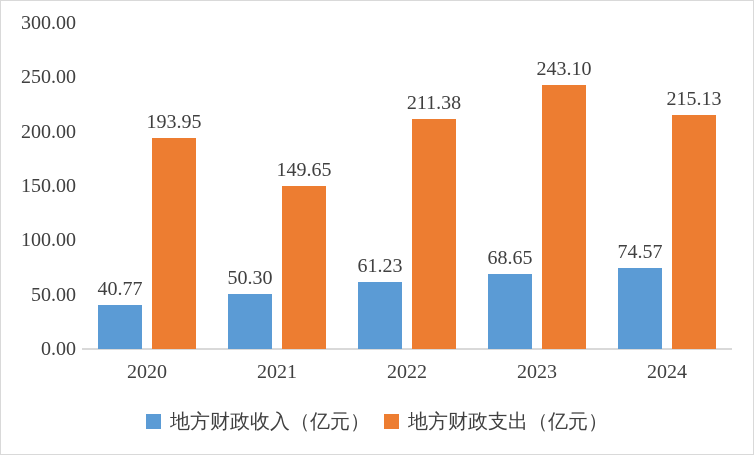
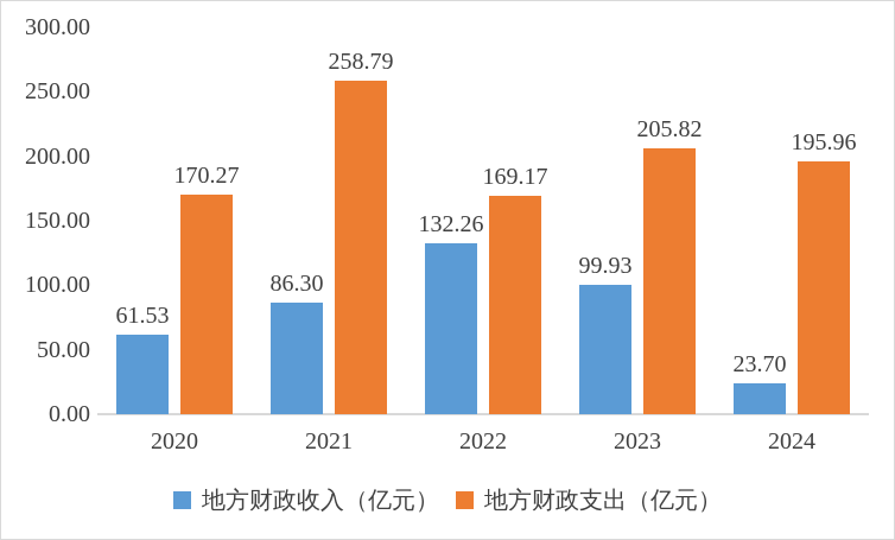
地方财政收入（亿元）/2020: 40.77 -> 61.53
地方财政支出（亿元）/2020: 193.95 -> 170.27
地方财政收入（亿元）/2021: 50.30 -> 86.30
地方财政支出（亿元）/2021: 149.65 -> 258.79
地方财政收入（亿元）/2022: 61.23 -> 132.26
地方财政支出（亿元）/2022: 211.38 -> 169.17
地方财政收入（亿元）/2023: 68.65 -> 99.93
地方财政支出（亿元）/2023: 243.10 -> 205.82
地方财政收入（亿元）/2024: 74.57 -> 23.70
地方财政支出（亿元）/2024: 215.13 -> 195.96
